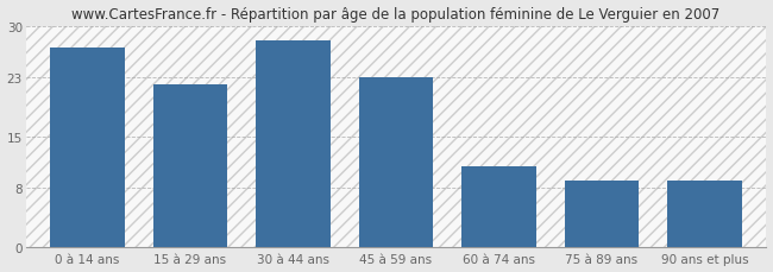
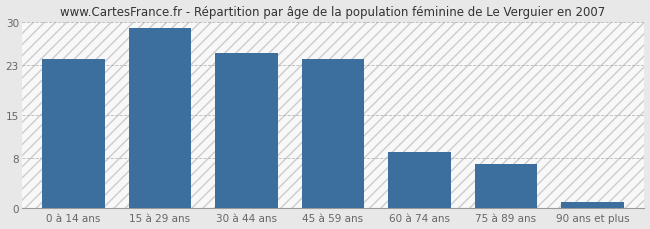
0 à 14 ans: 27 -> 24
15 à 29 ans: 22 -> 29
30 à 44 ans: 28 -> 25
45 à 59 ans: 23 -> 24
60 à 74 ans: 11 -> 9
75 à 89 ans: 9 -> 7
90 ans et plus: 9 -> 1
